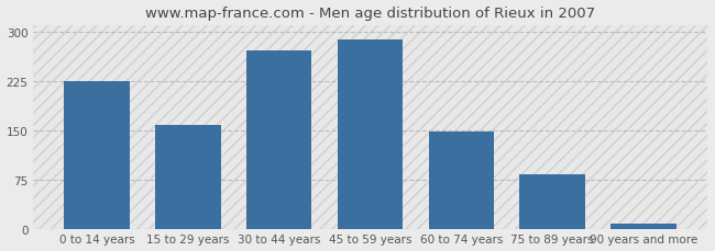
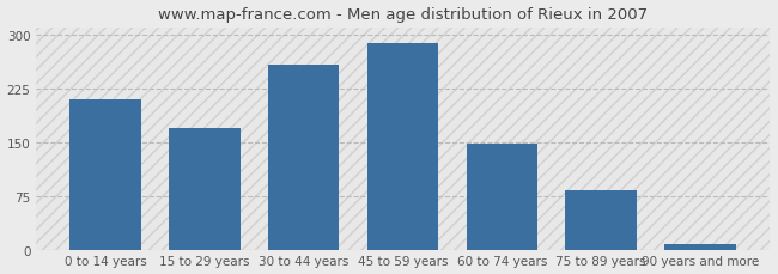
0 to 14 years: 225 -> 210
15 to 29 years: 158 -> 170
30 to 44 years: 272 -> 258
